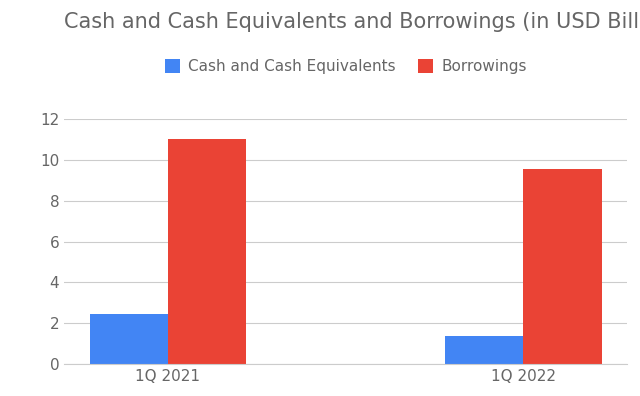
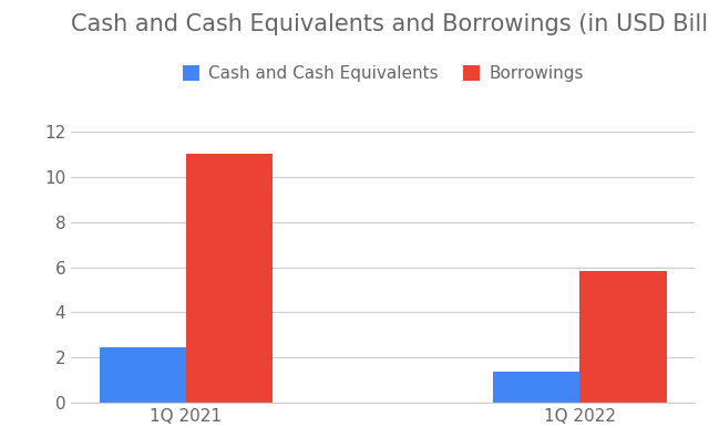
Borrowings/1Q 2022: 9.55 -> 5.85
